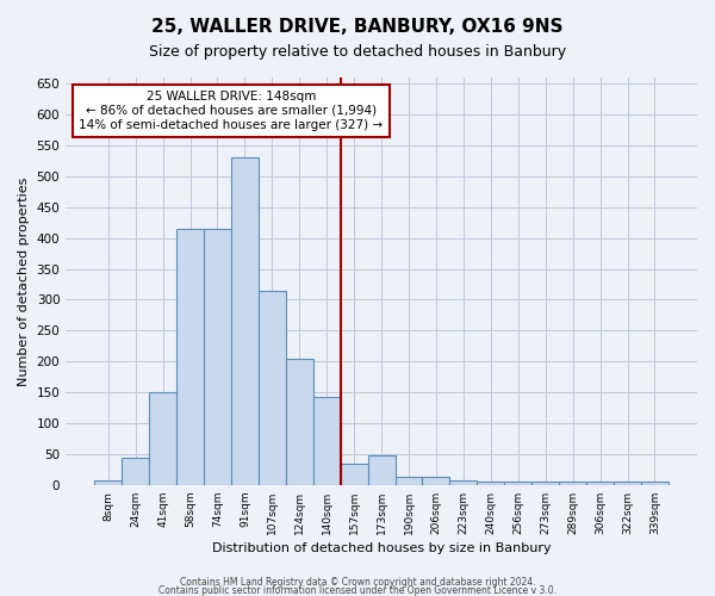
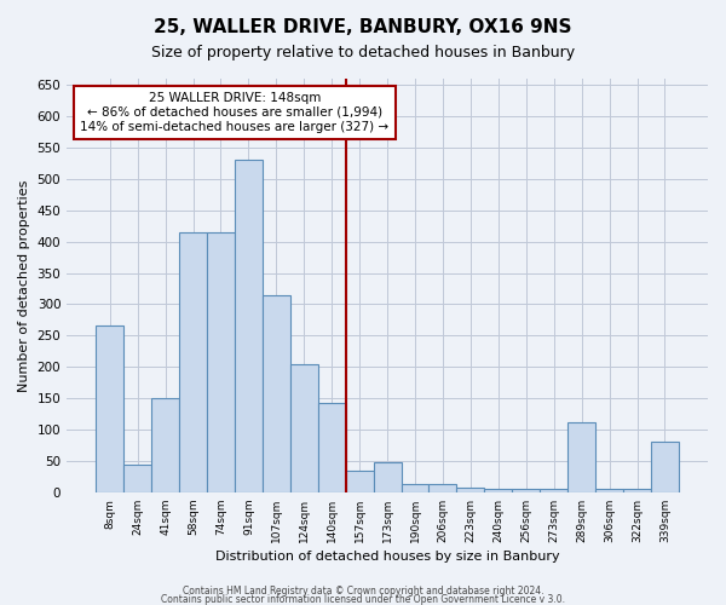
8sqm: 8 -> 266
289sqm: 5 -> 112
339sqm: 6 -> 80
